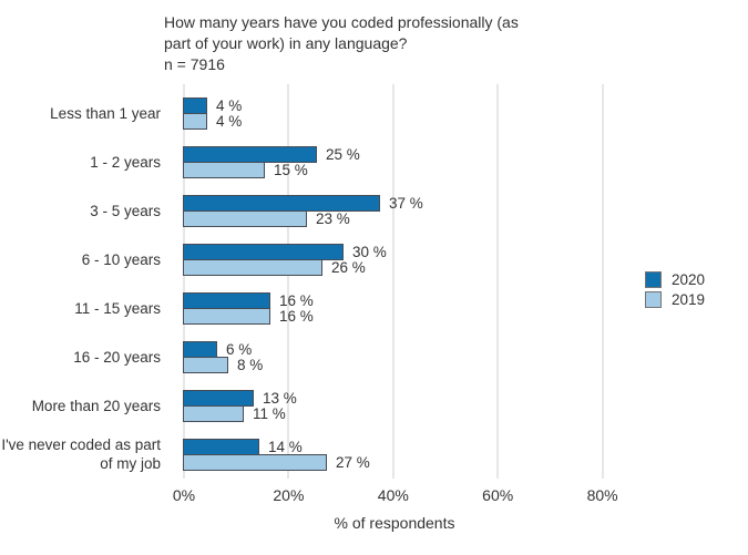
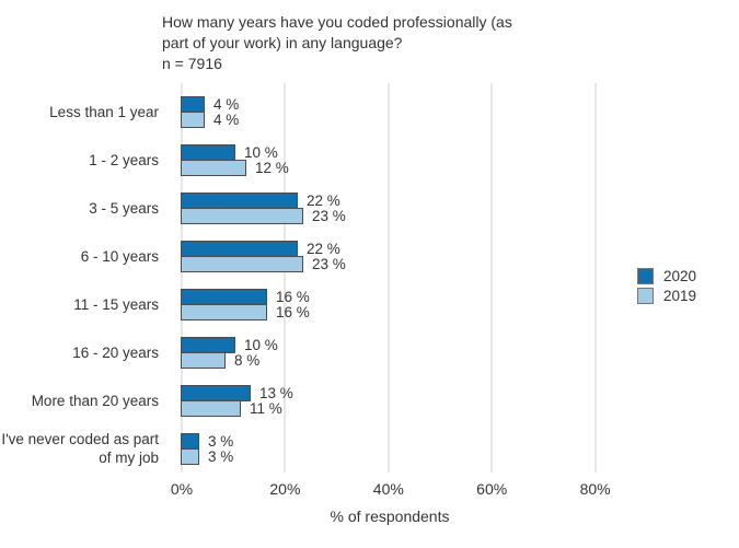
2020/1 - 2 years: 25 -> 10
2019/1 - 2 years: 15 -> 12
2020/3 - 5 years: 37 -> 22
2020/6 - 10 years: 30 -> 22
2019/6 - 10 years: 26 -> 23
2020/16 - 20 years: 6 -> 10
2020/I've never coded as part of my job: 14 -> 3
2019/I've never coded as part of my job: 27 -> 3
